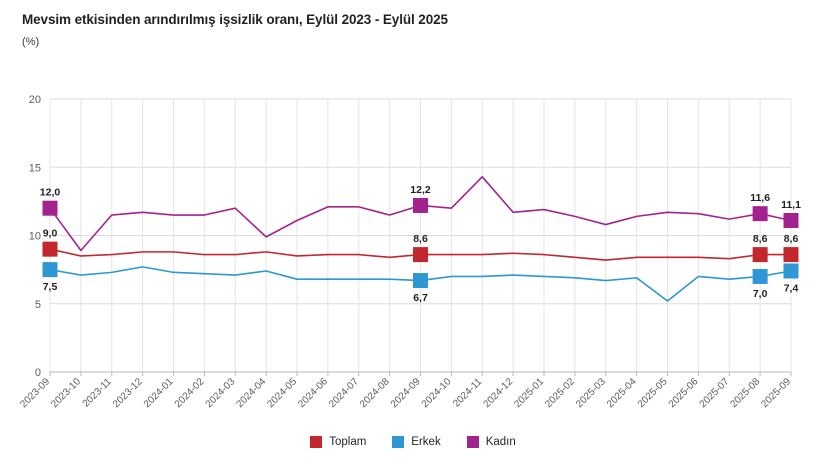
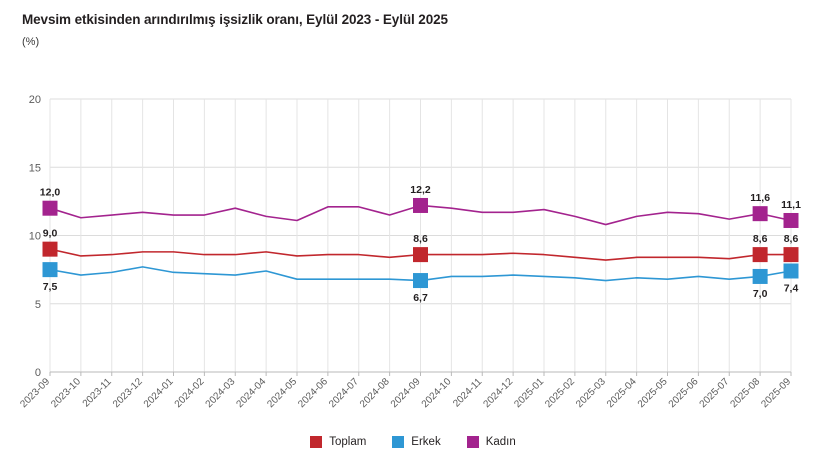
Kadın/2023-10: 8.9 -> 11.3
Kadın/2024-04: 9.9 -> 11.4
Kadın/2024-11: 14.3 -> 11.7
Erkek/2025-05: 5.2 -> 6.8
